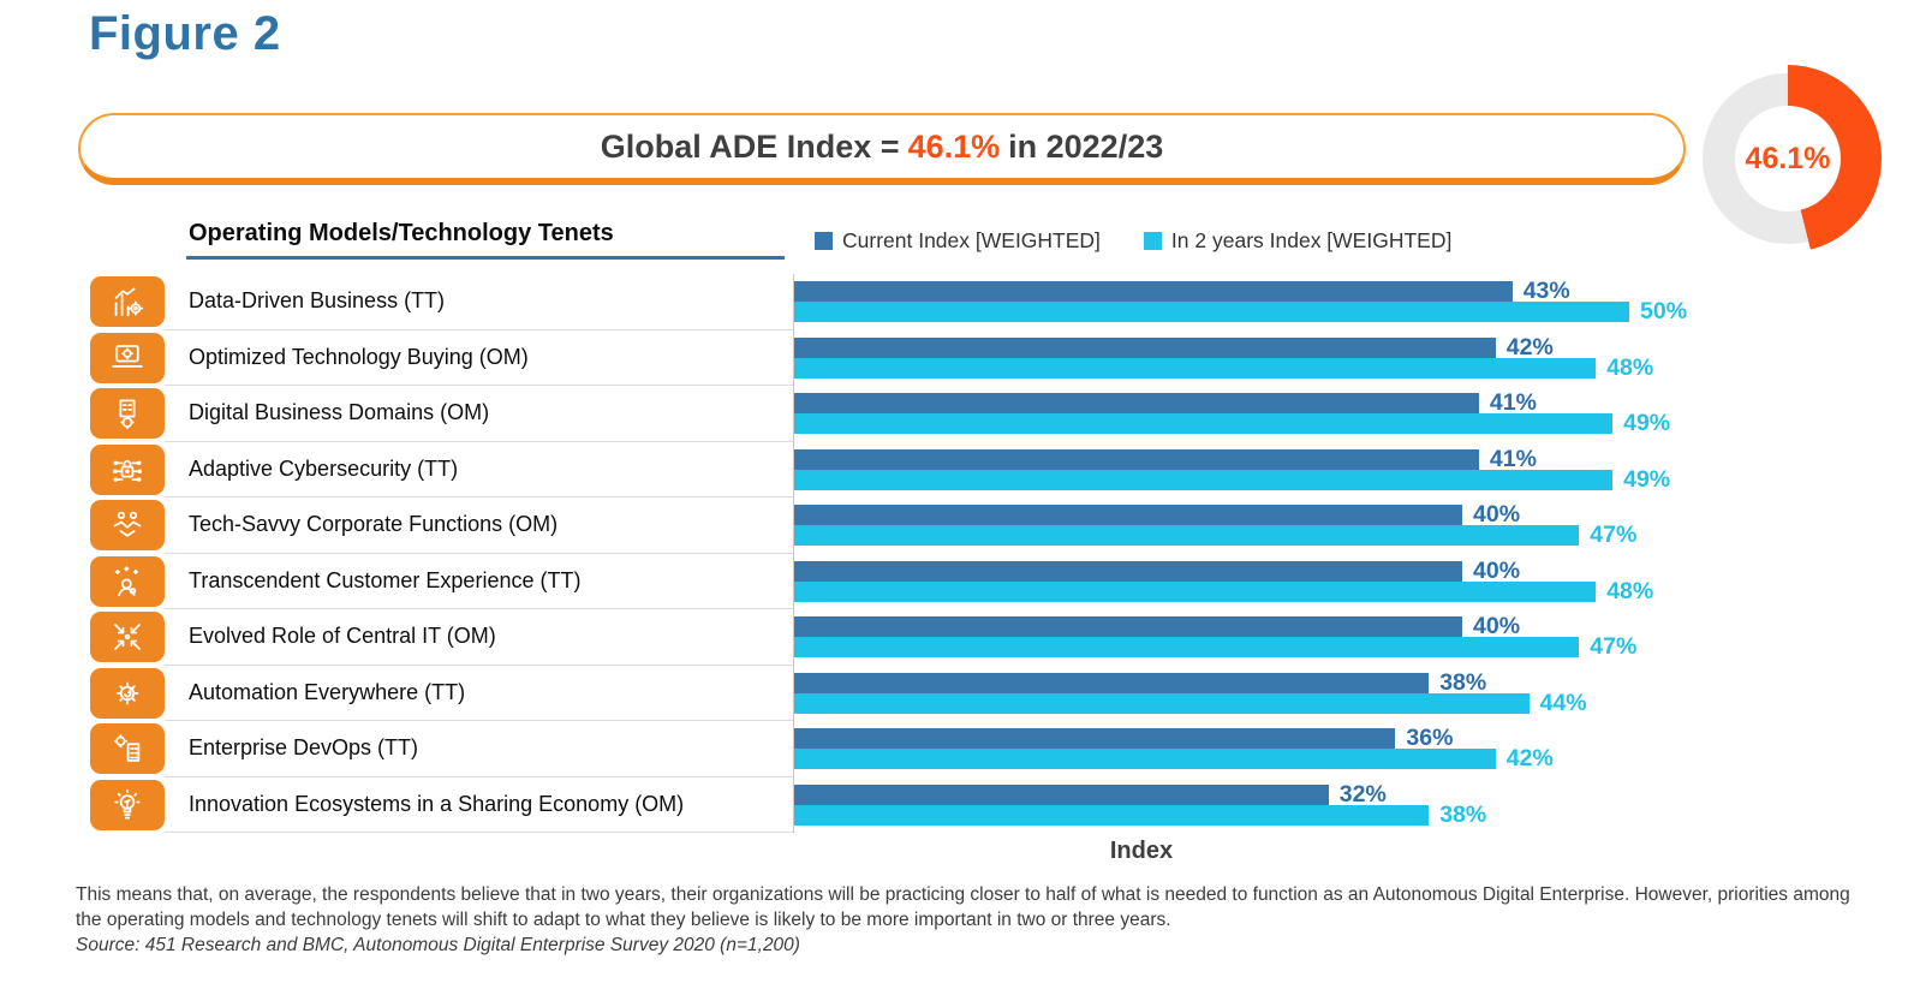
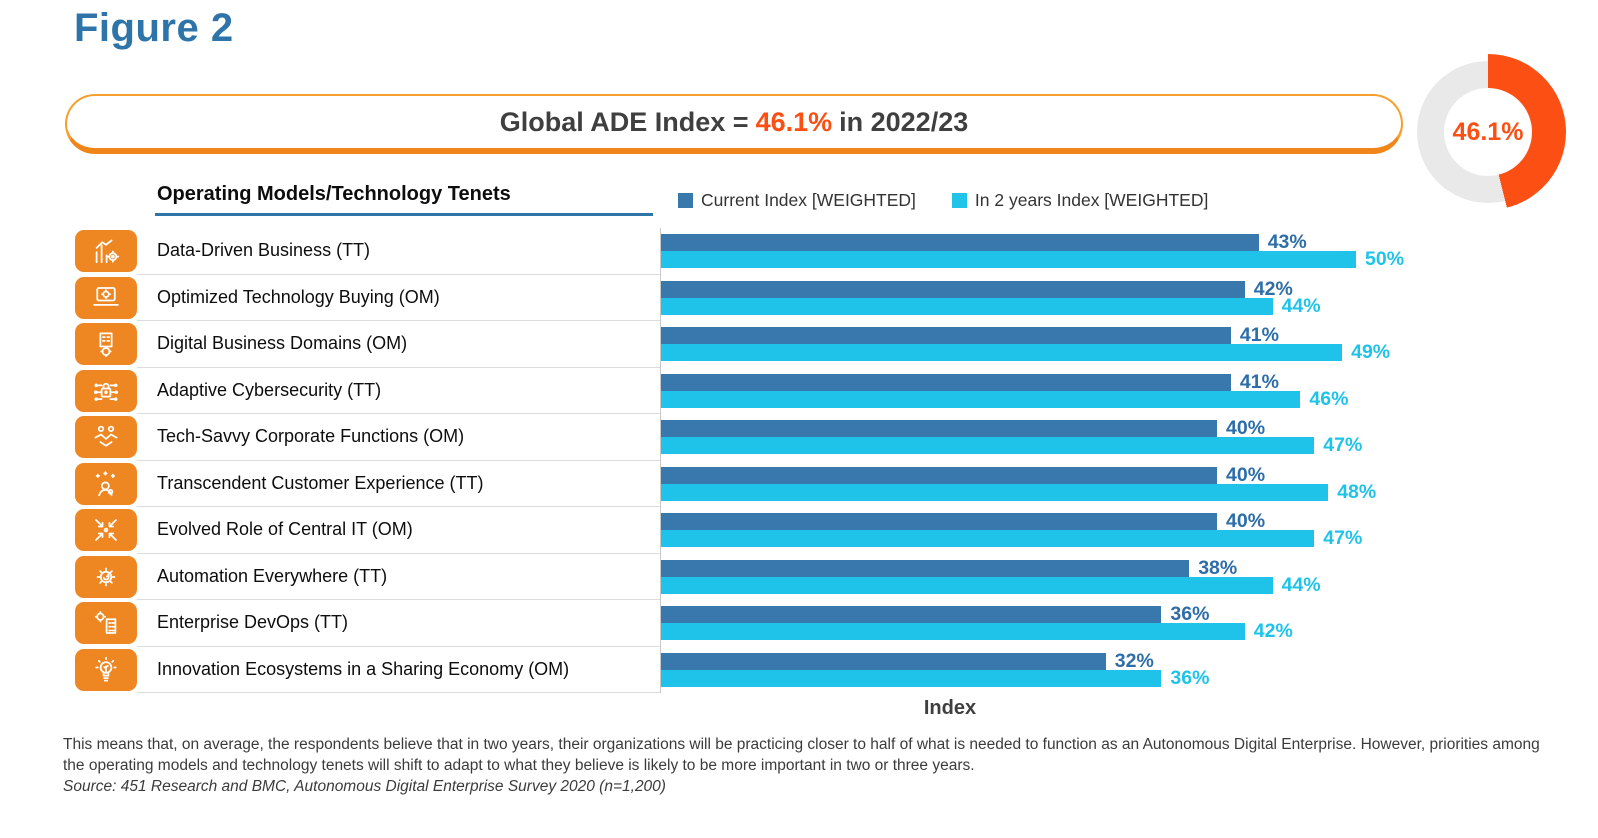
In 2 years Index [WEIGHTED]/Optimized Technology Buying (OM): 48% -> 44%
In 2 years Index [WEIGHTED]/Adaptive Cybersecurity (TT): 49% -> 46%
In 2 years Index [WEIGHTED]/Innovation Ecosystems in a Sharing Economy (OM): 38% -> 36%
